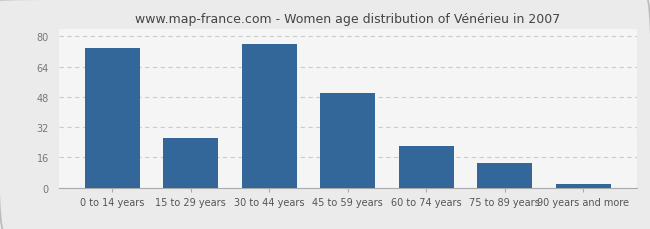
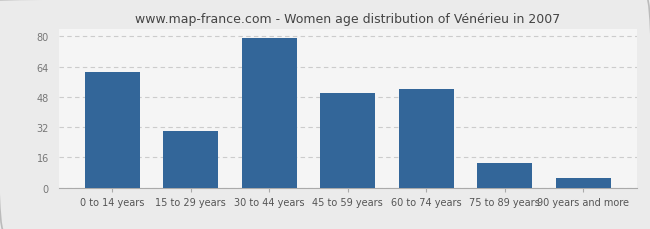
0 to 14 years: 74 -> 61
15 to 29 years: 26 -> 30
30 to 44 years: 76 -> 79
60 to 74 years: 22 -> 52
90 years and more: 2 -> 5
